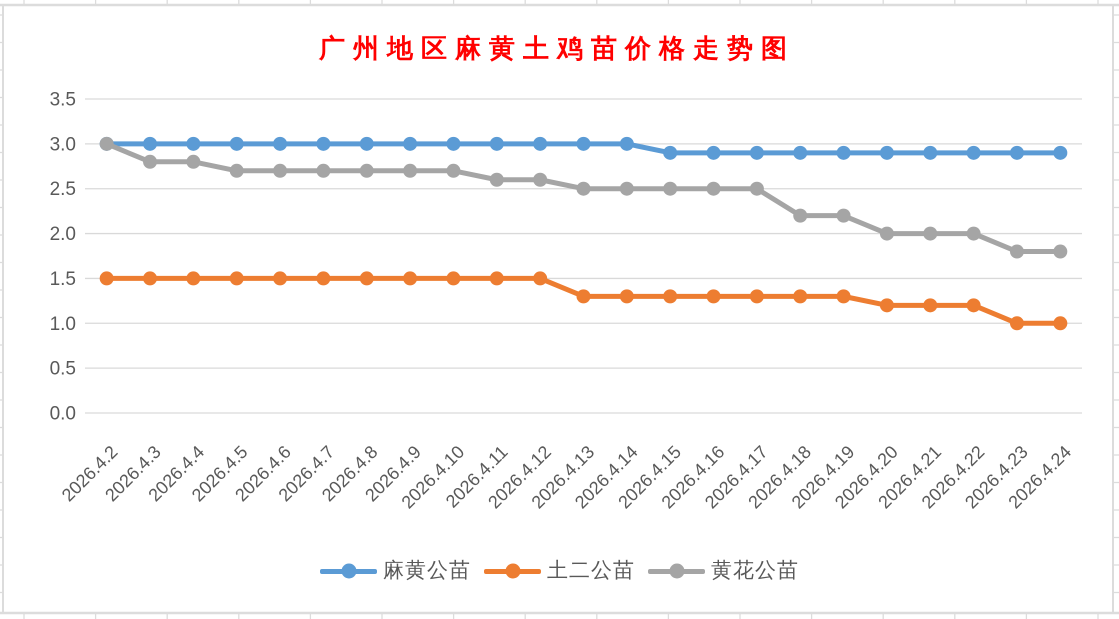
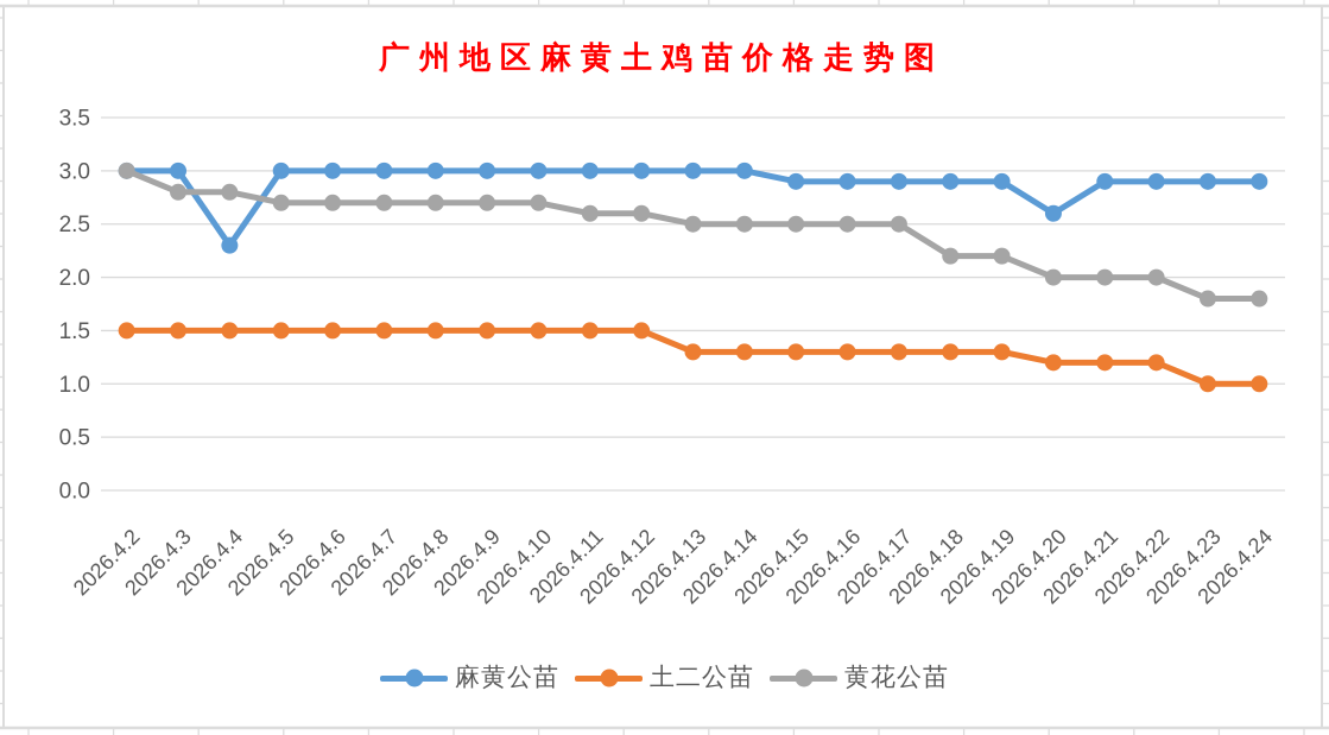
麻黄公苗/2026.4.4: 3.0 -> 2.3
麻黄公苗/2026.4.20: 2.9 -> 2.6
